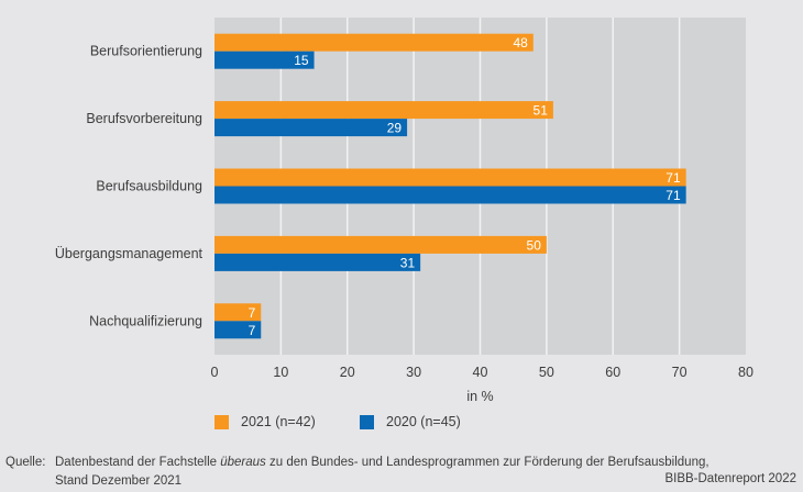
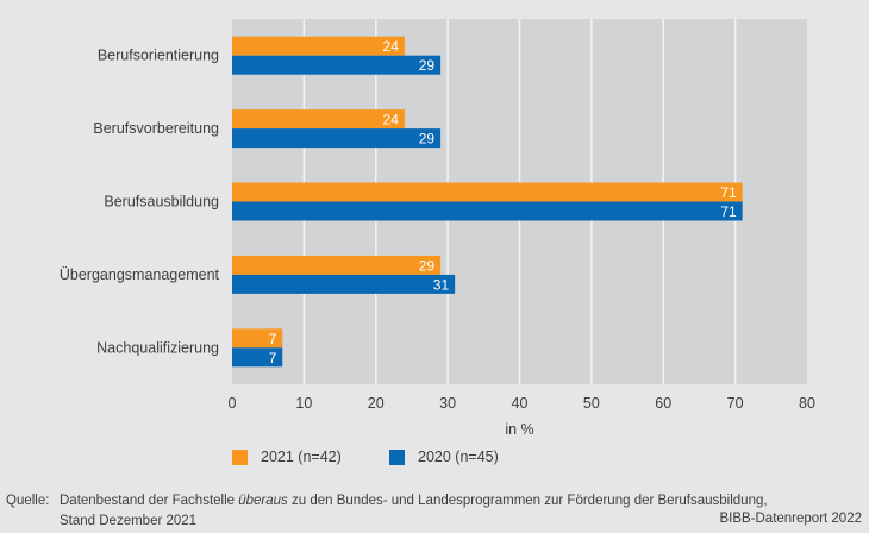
2021 (n=42)/Berufsorientierung: 48 -> 24
2020 (n=45)/Berufsorientierung: 15 -> 29
2021 (n=42)/Berufsvorbereitung: 51 -> 24
2021 (n=42)/Übergangsmanagement: 50 -> 29
